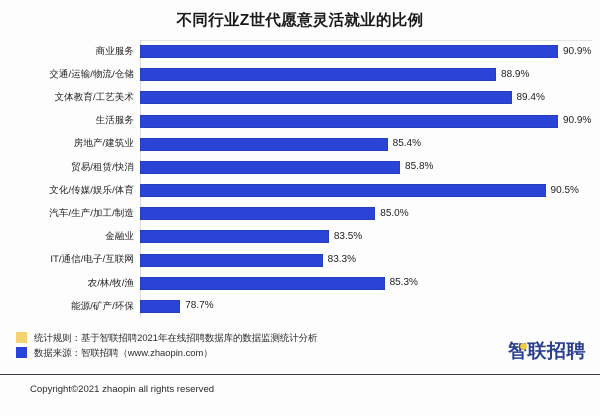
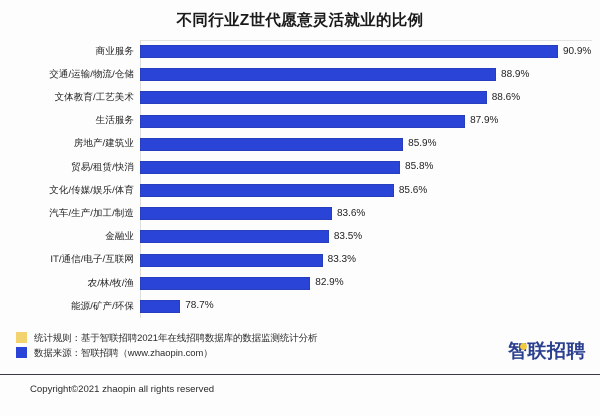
文体教育/工艺美术: 89.4% -> 88.6%
生活服务: 90.9% -> 87.9%
房地产/建筑业: 85.4% -> 85.9%
文化/传媒/娱乐/体育: 90.5% -> 85.6%
汽车/生产/加工/制造: 85.0% -> 83.6%
农/林/牧/渔: 85.3% -> 82.9%
